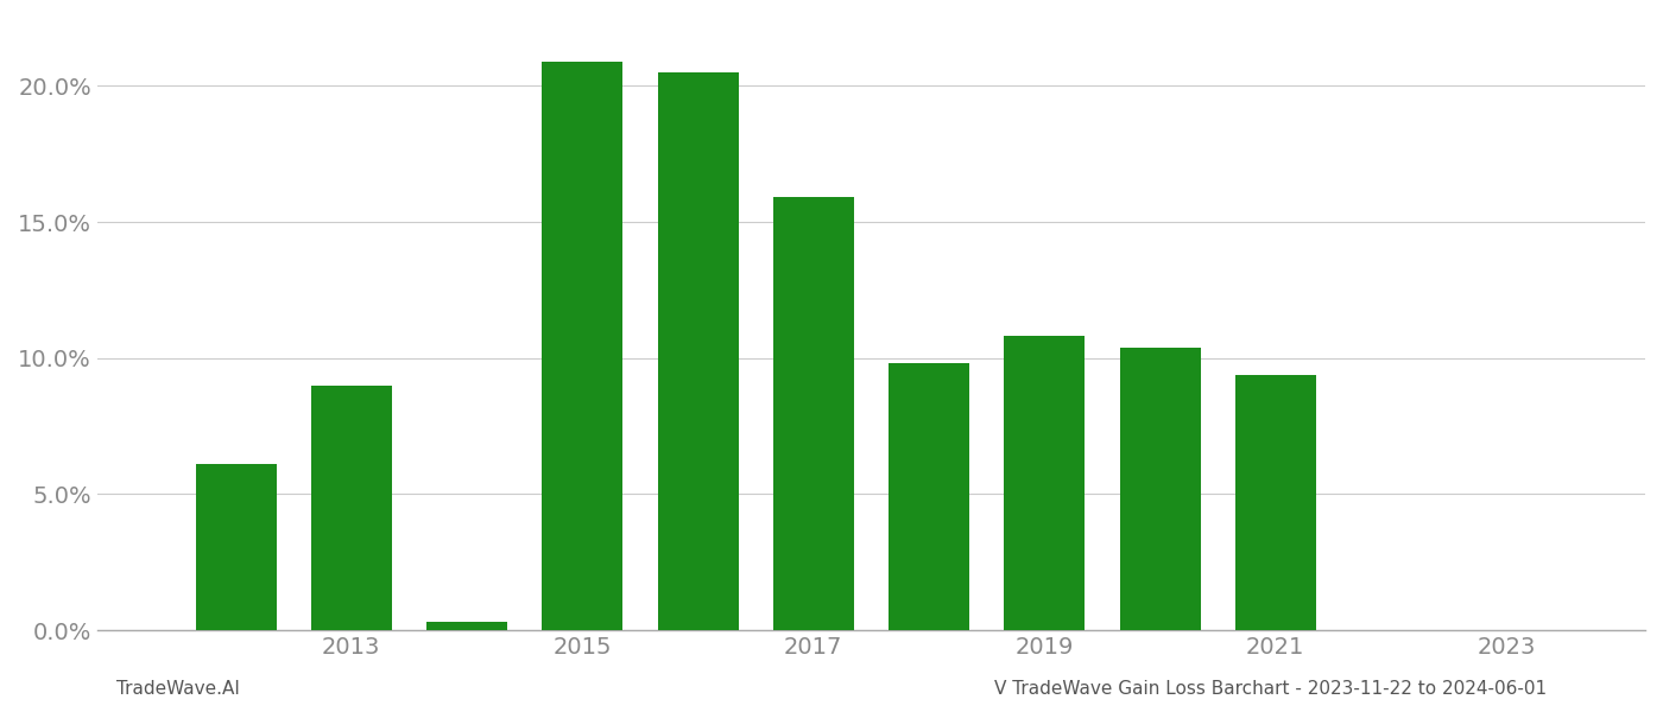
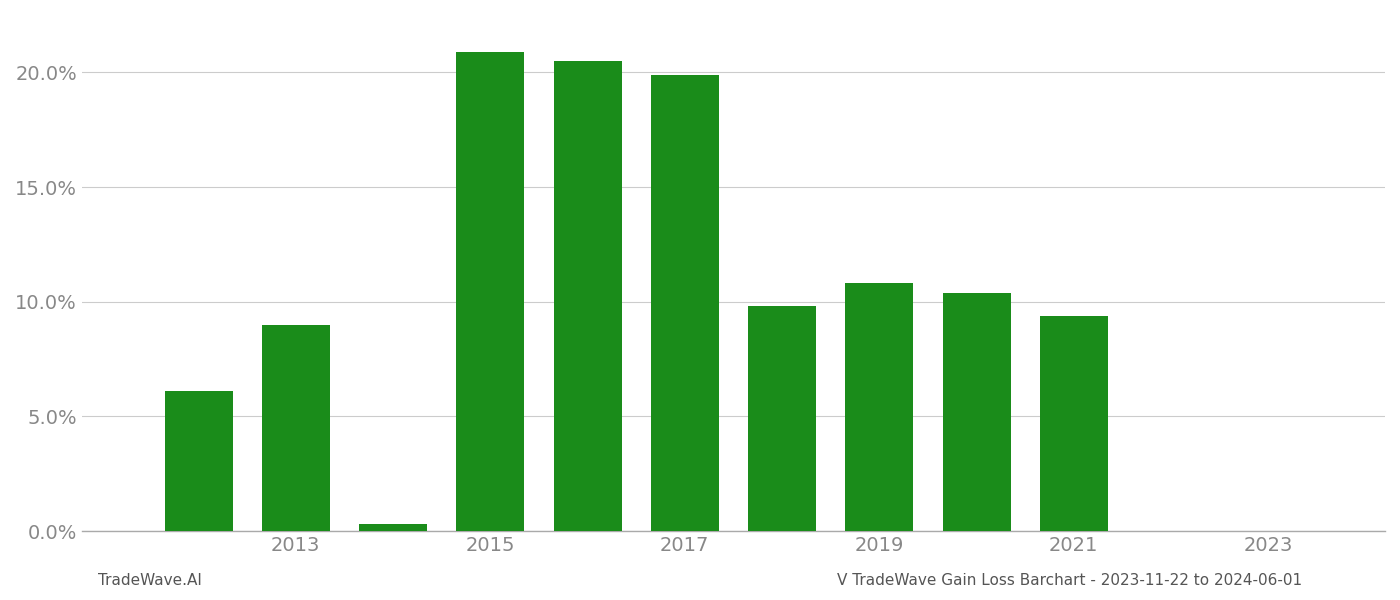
2017: 15.9% -> 19.9%
